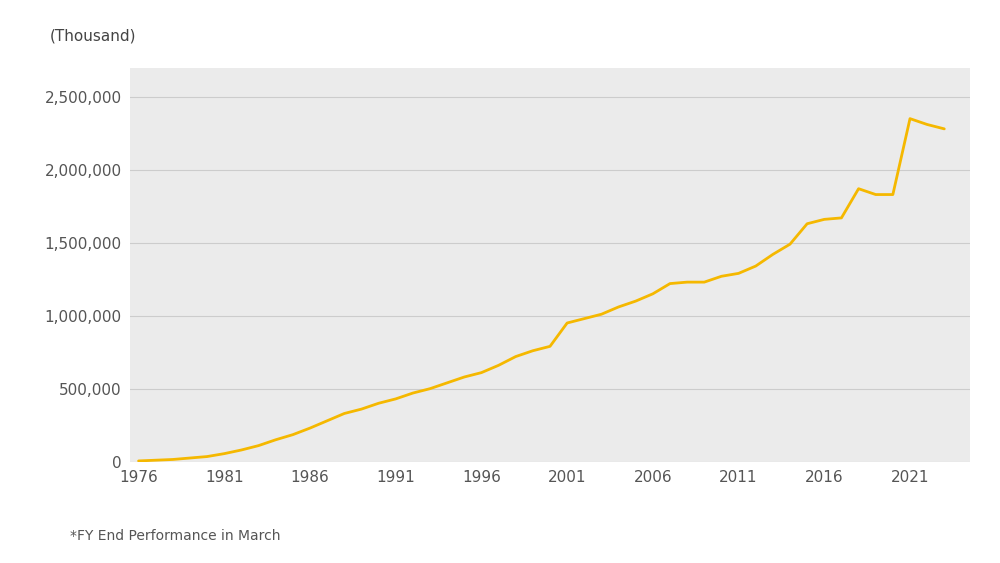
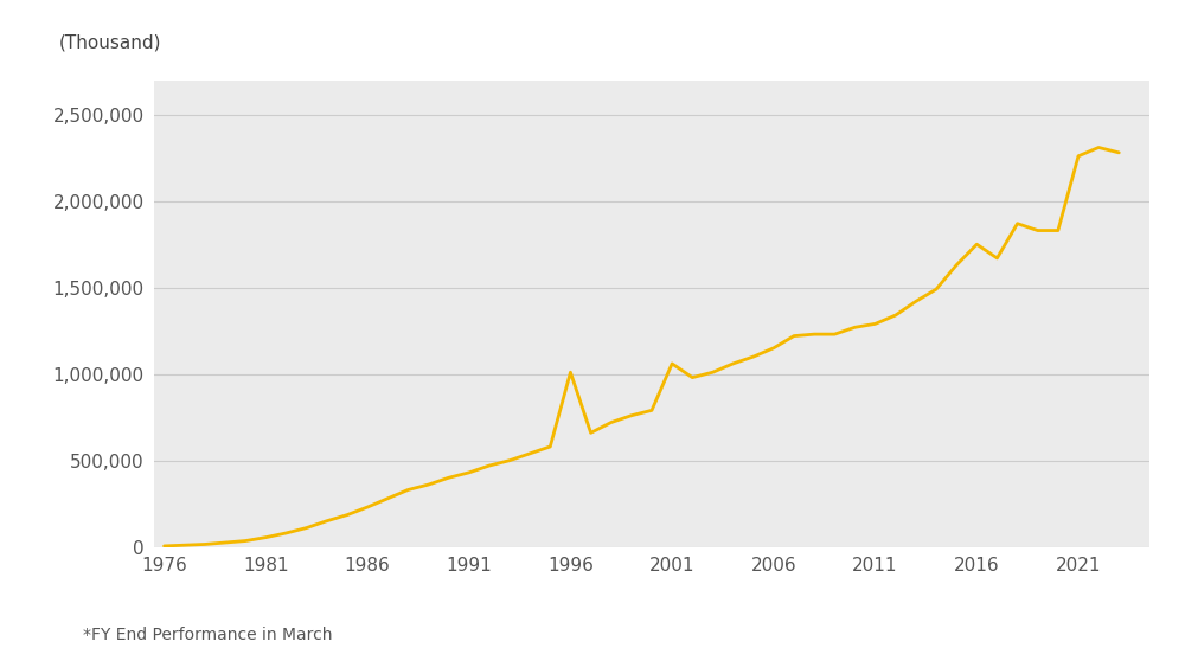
1996: 610,000 -> 1,010,000
2001: 950,000 -> 1,060,000
2016: 1,660,000 -> 1,750,000
2021: 2,350,000 -> 2,260,000
